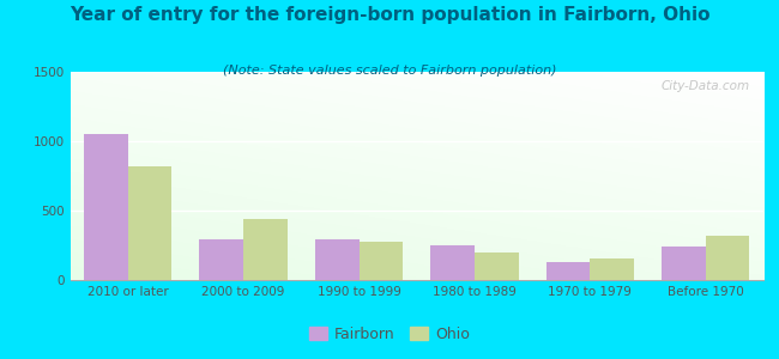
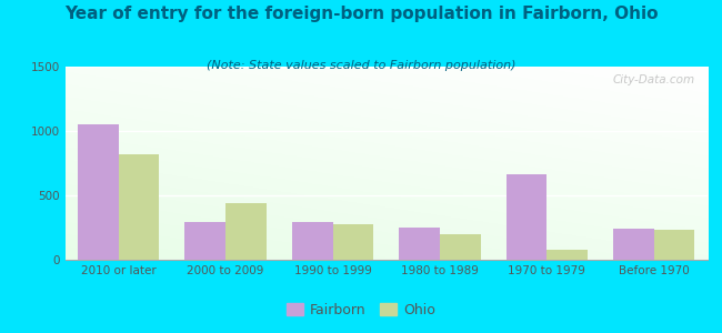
Fairborn/1970 to 1979: 130 -> 660
Ohio/1970 to 1979: 160 -> 80
Ohio/Before 1970: 320 -> 230
